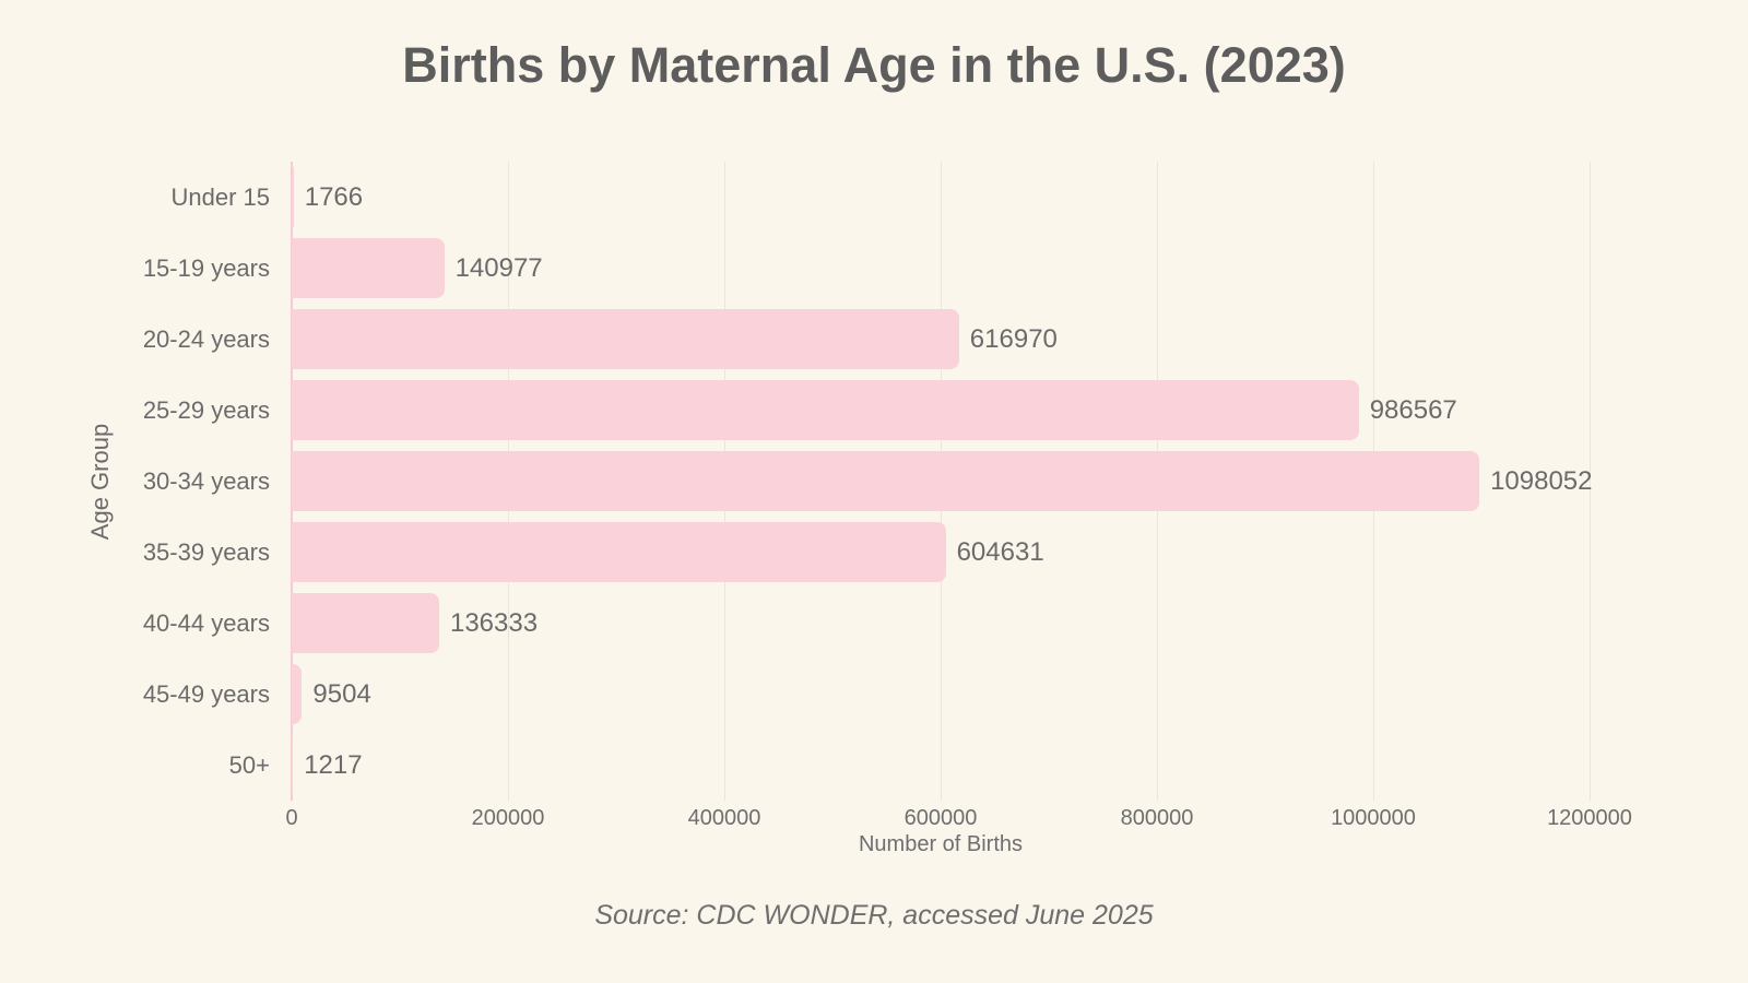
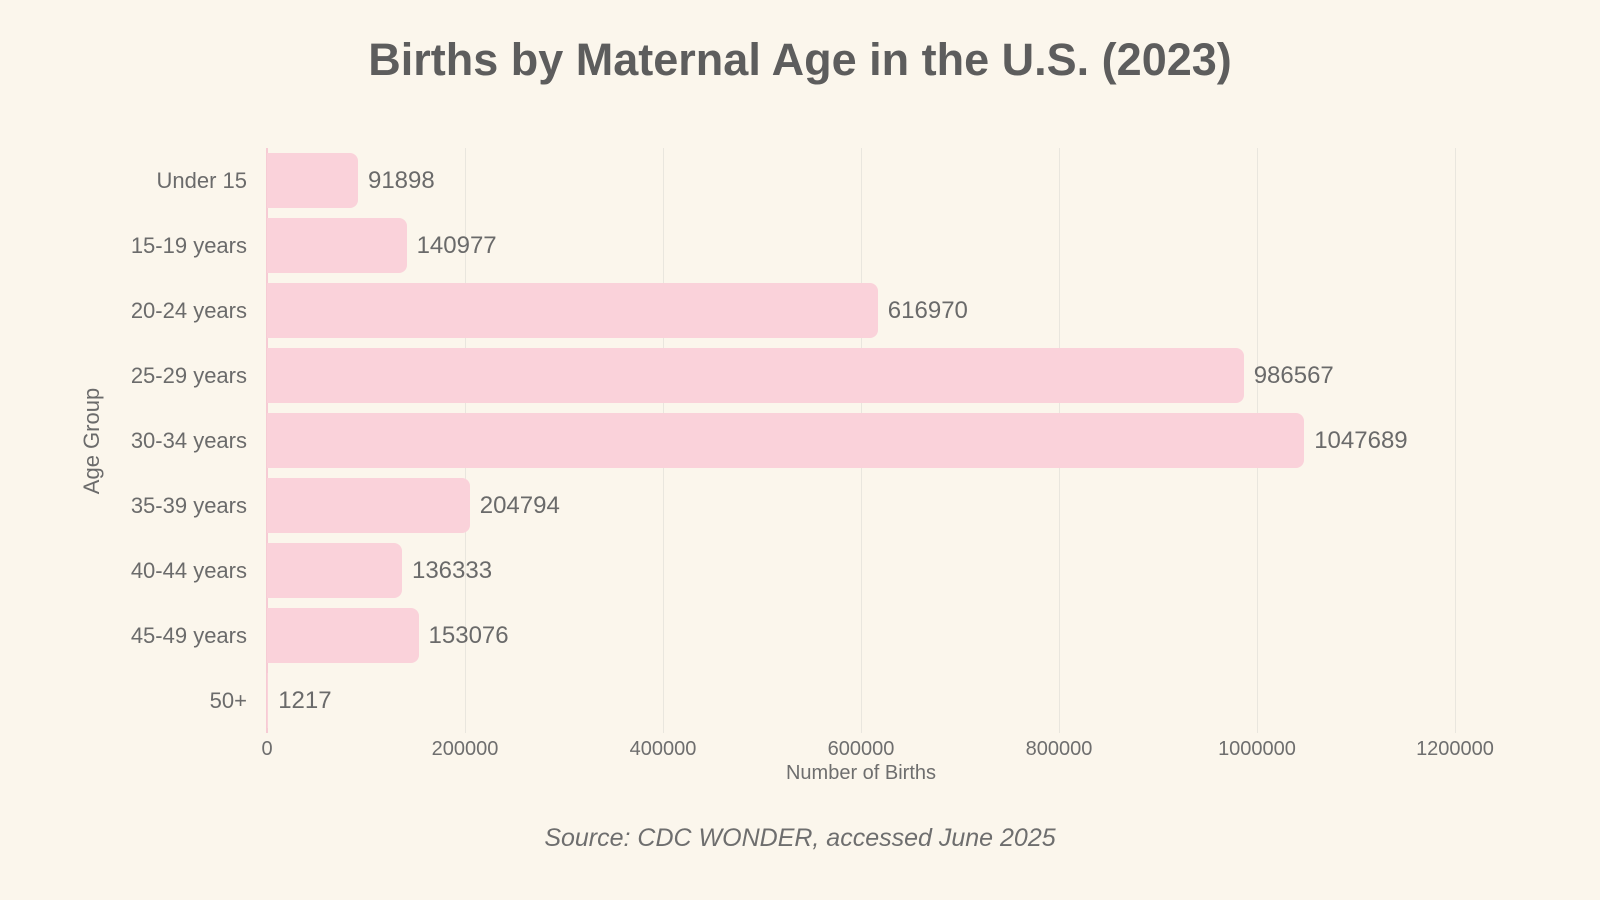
Under 15: 1766 -> 91898
30-34 years: 1098052 -> 1047689
35-39 years: 604631 -> 204794
45-49 years: 9504 -> 153076
